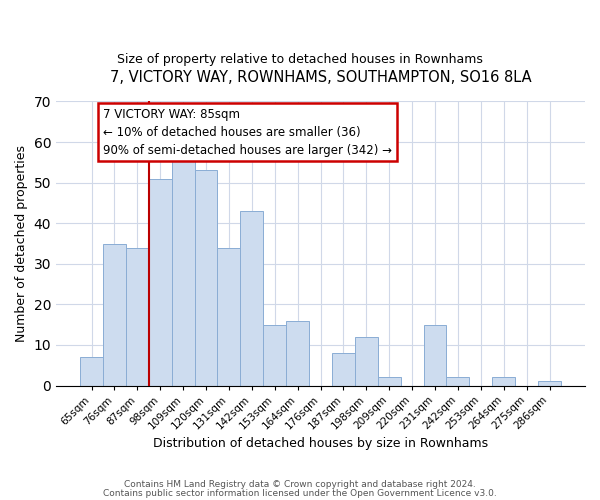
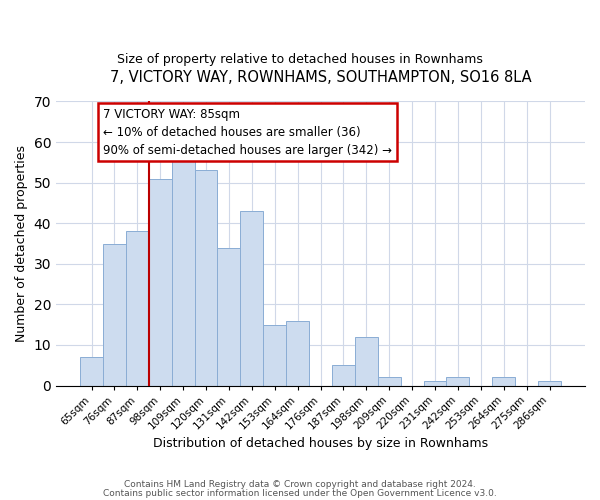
87sqm: 34 -> 38
187sqm: 8 -> 5
231sqm: 15 -> 1
